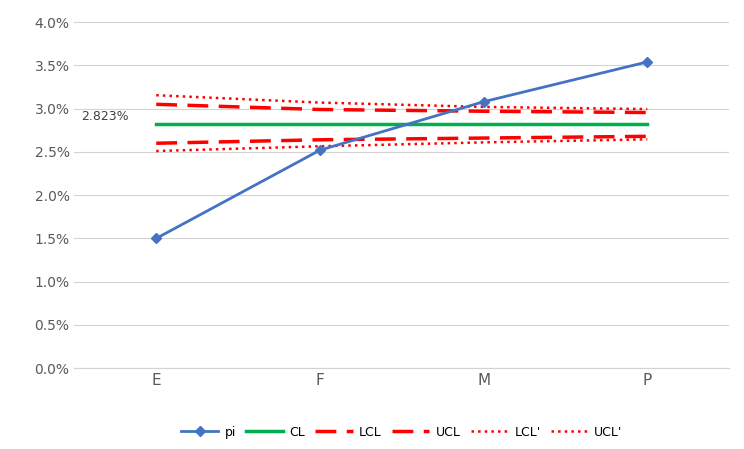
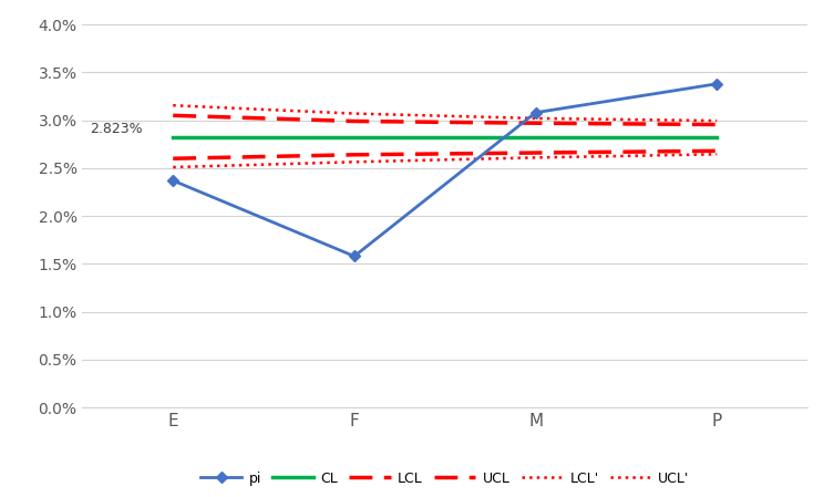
pi/E: 1.50% -> 2.37%
pi/F: 2.52% -> 1.58%
pi/P: 3.54% -> 3.38%
